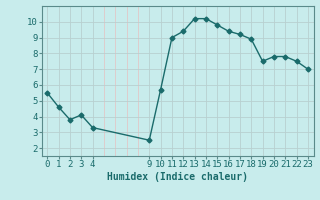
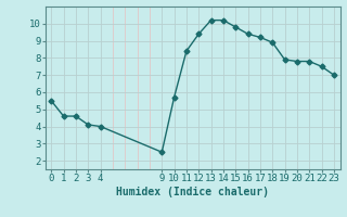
2: 3.8 -> 4.6
4: 3.3 -> 4.0
11: 9.0 -> 8.4
19: 7.5 -> 7.9
